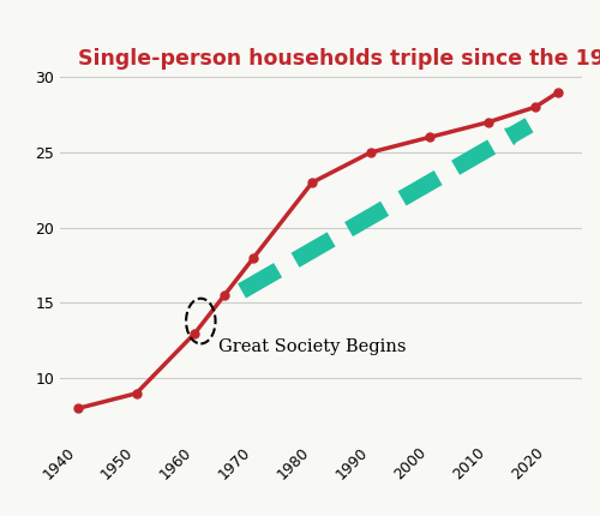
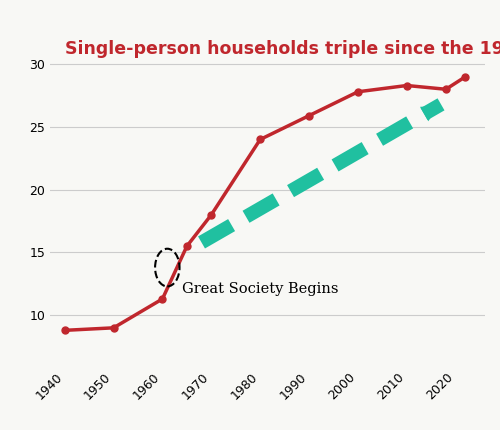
1940: 8.0 -> 8.8
1960: 13.0 -> 11.3
1980: 23.0 -> 24.0
1990: 25.0 -> 25.9
2000: 26.0 -> 27.8
2010: 27.0 -> 28.3
